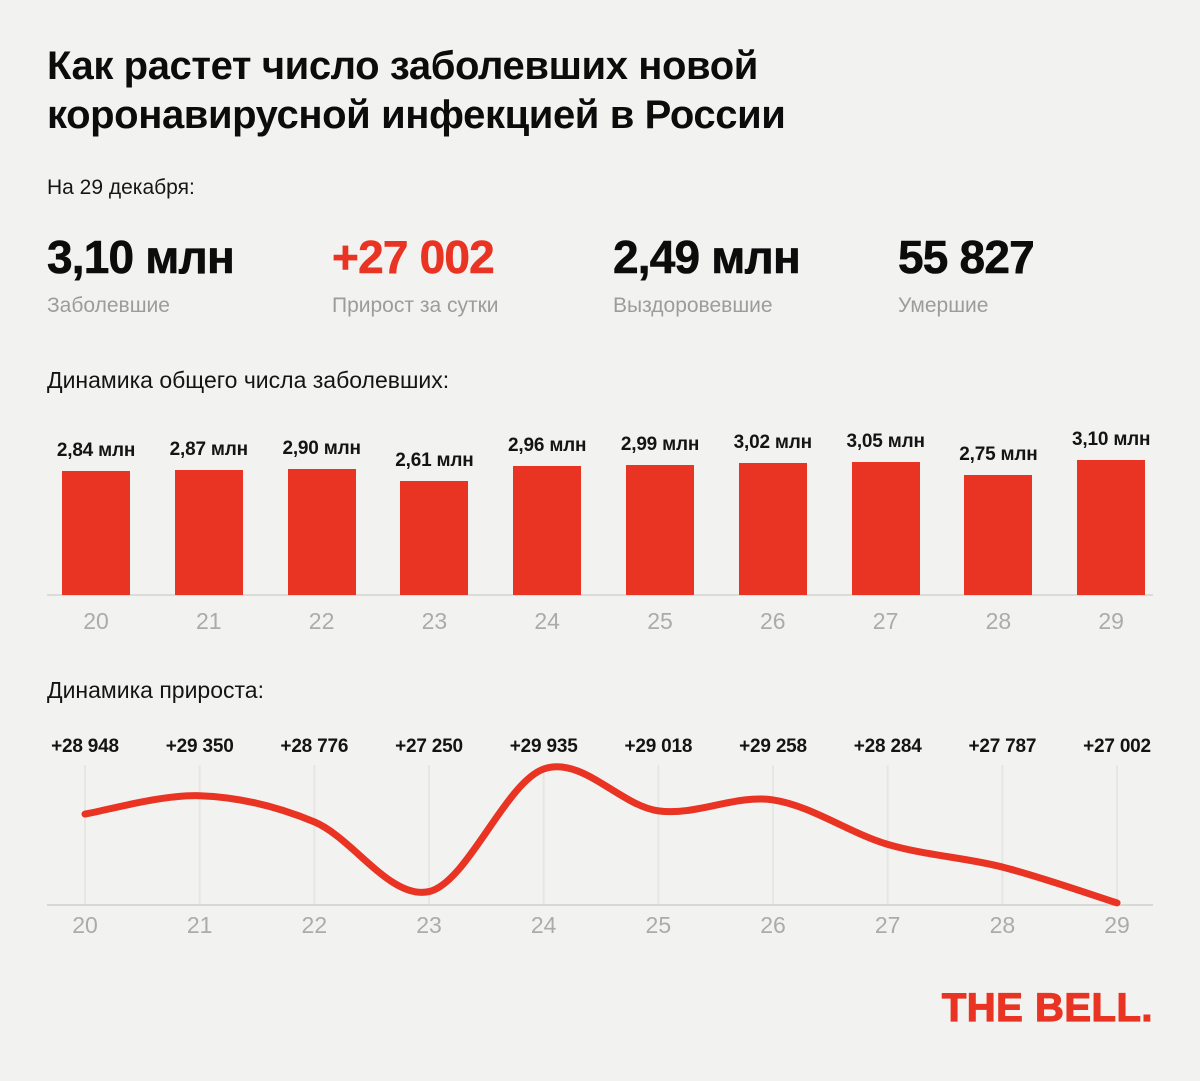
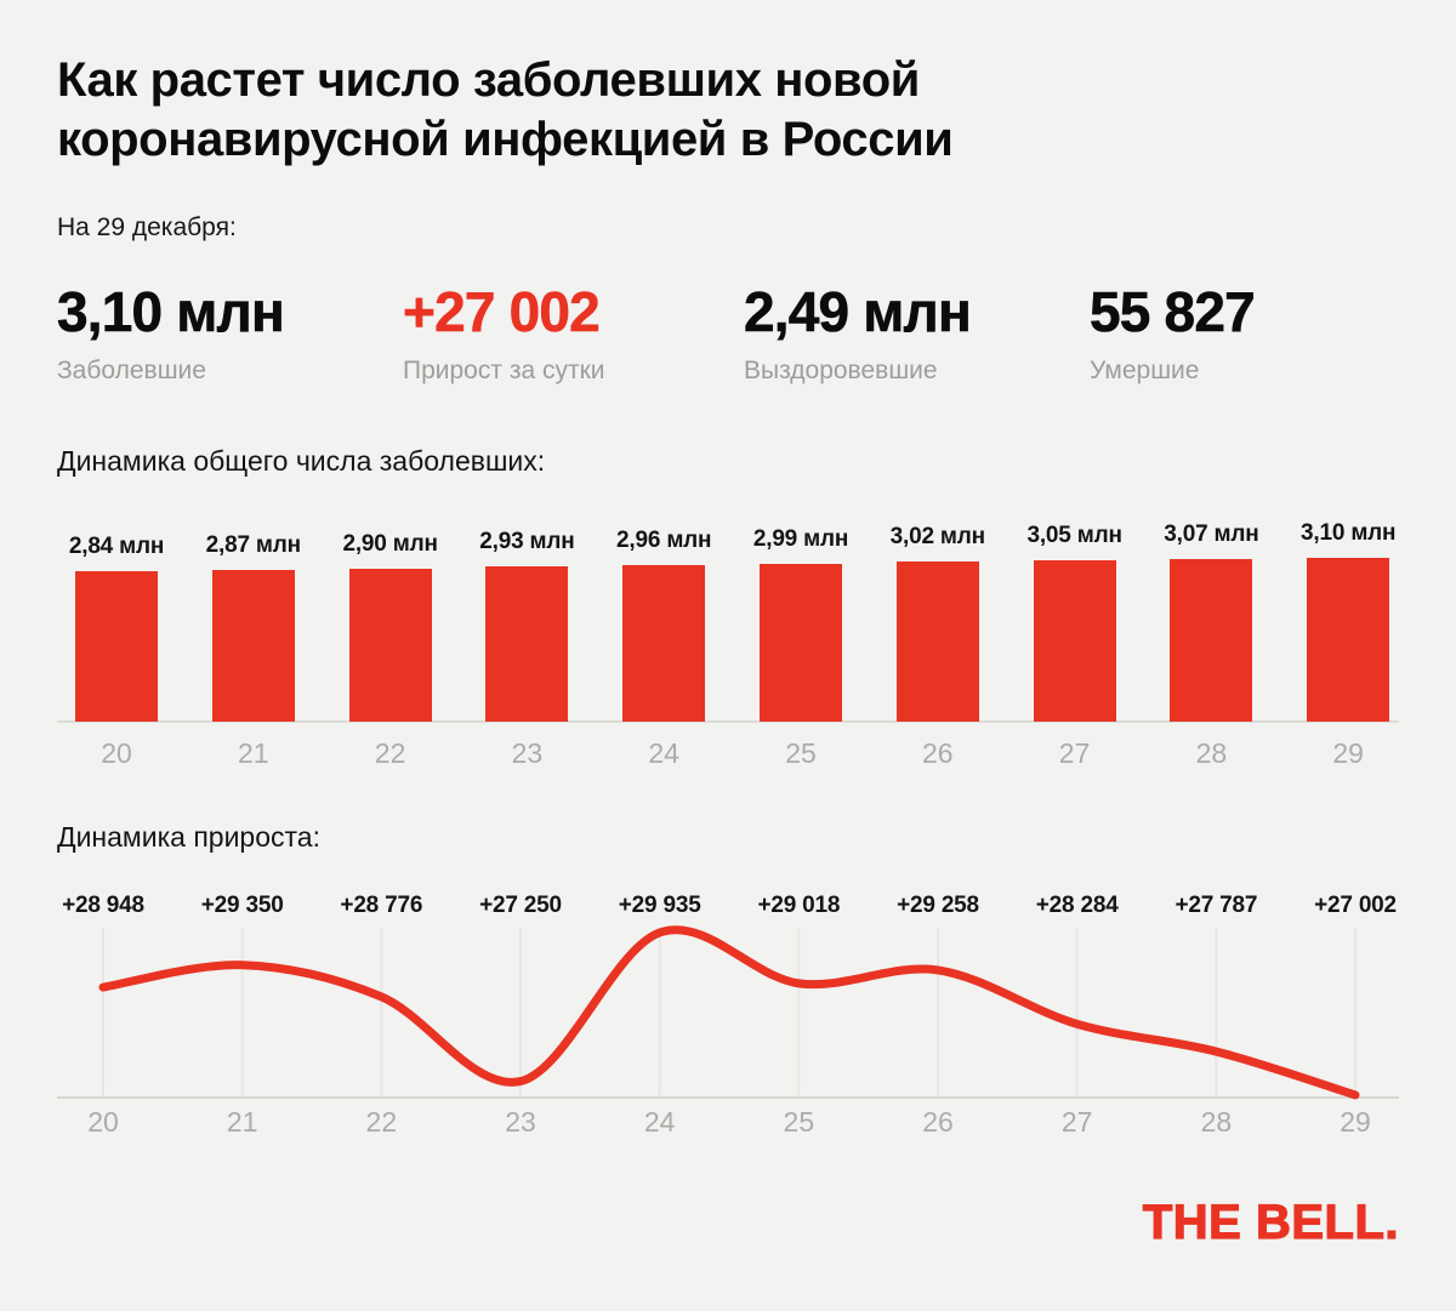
Динамика общего числа заболевших:/23: 2,61 -> 2,93
Динамика общего числа заболевших:/28: 2,75 -> 3,07
